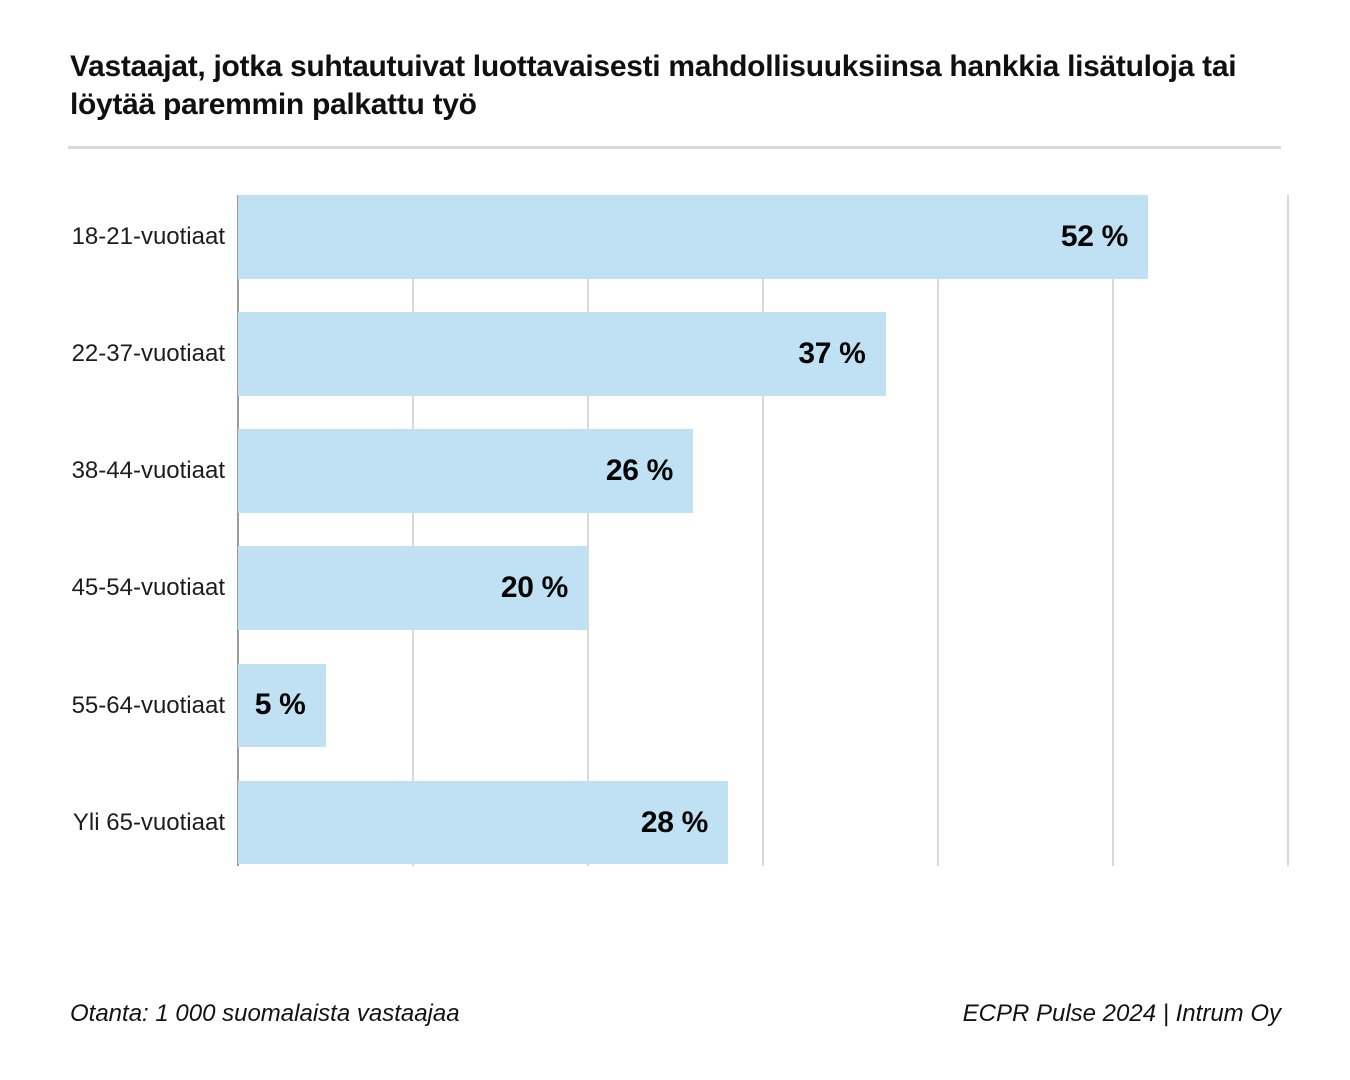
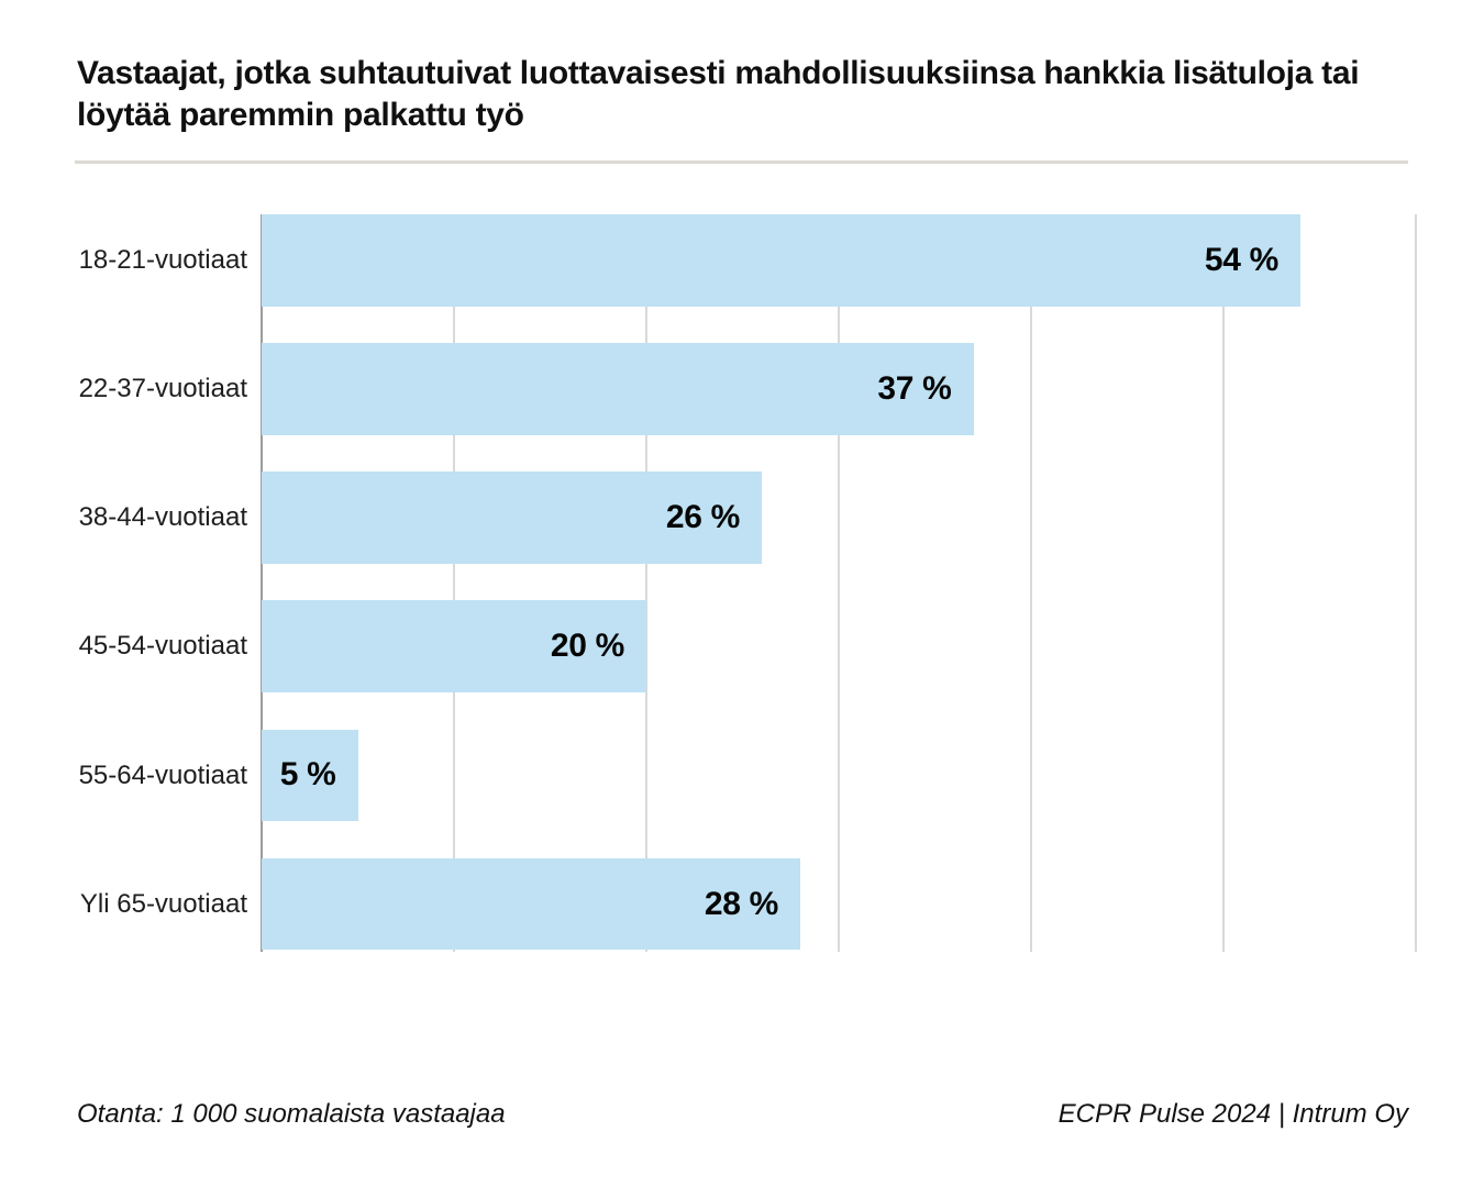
18-21-vuotiaat: 52 -> 54
